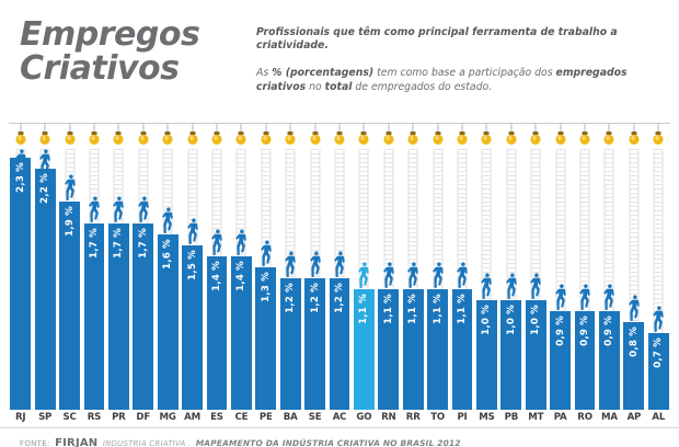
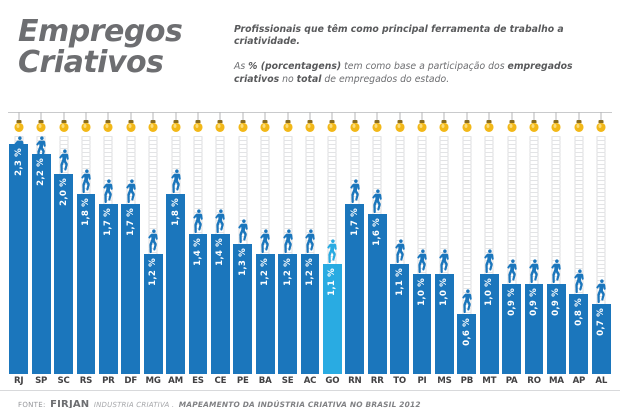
SC: 1,9 -> 2,0
RS: 1,7 -> 1,8
MG: 1,6 -> 1,2
AM: 1,5 -> 1,8
RN: 1,1 -> 1,7
RR: 1,1 -> 1,6
PI: 1,1 -> 1,0
PB: 1,0 -> 0,6
